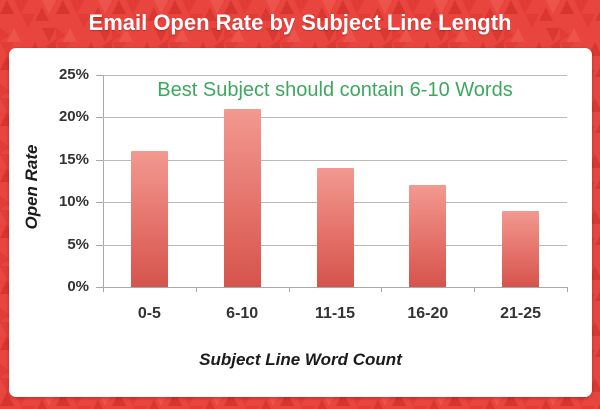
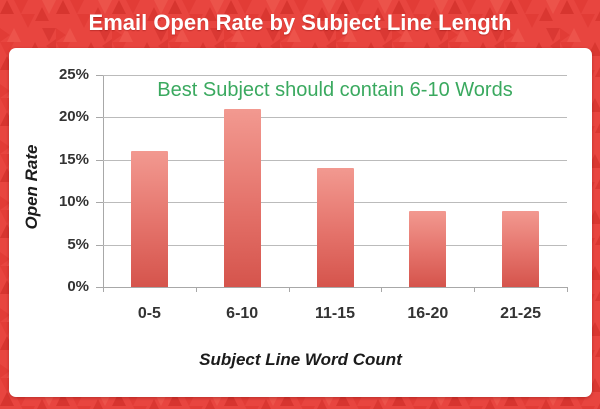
16-20: 12% -> 9%
